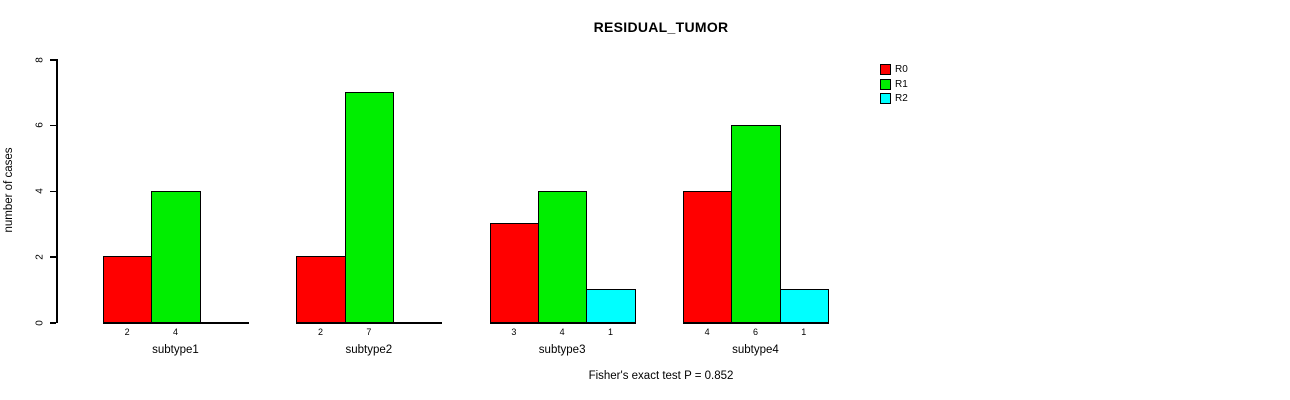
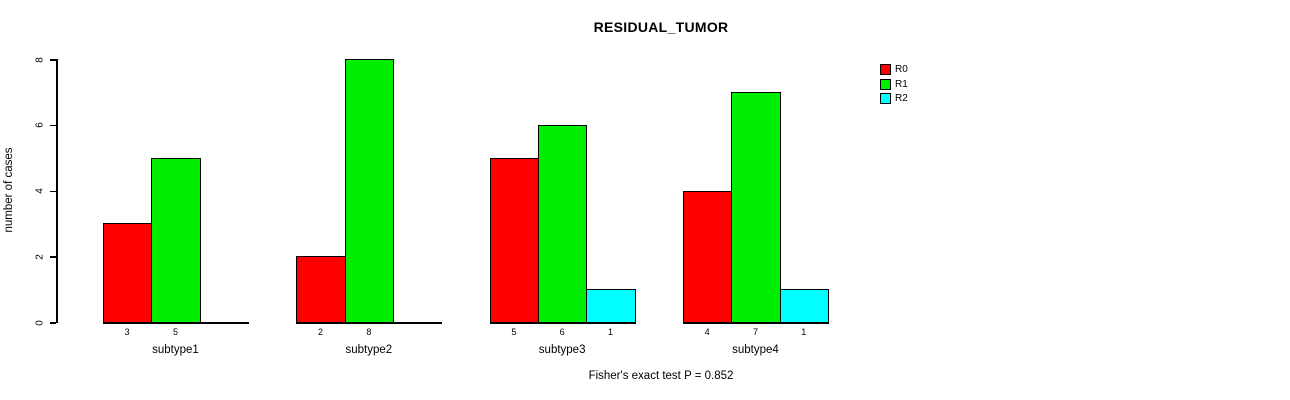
R0/subtype1: 2 -> 3
R1/subtype1: 4 -> 5
R1/subtype2: 7 -> 8
R0/subtype3: 3 -> 5
R1/subtype3: 4 -> 6
R1/subtype4: 6 -> 7
